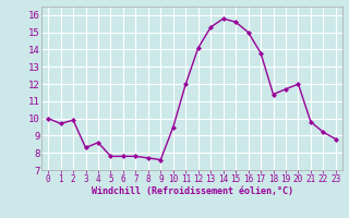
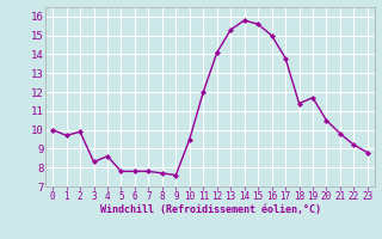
20: 12.0 -> 10.5
